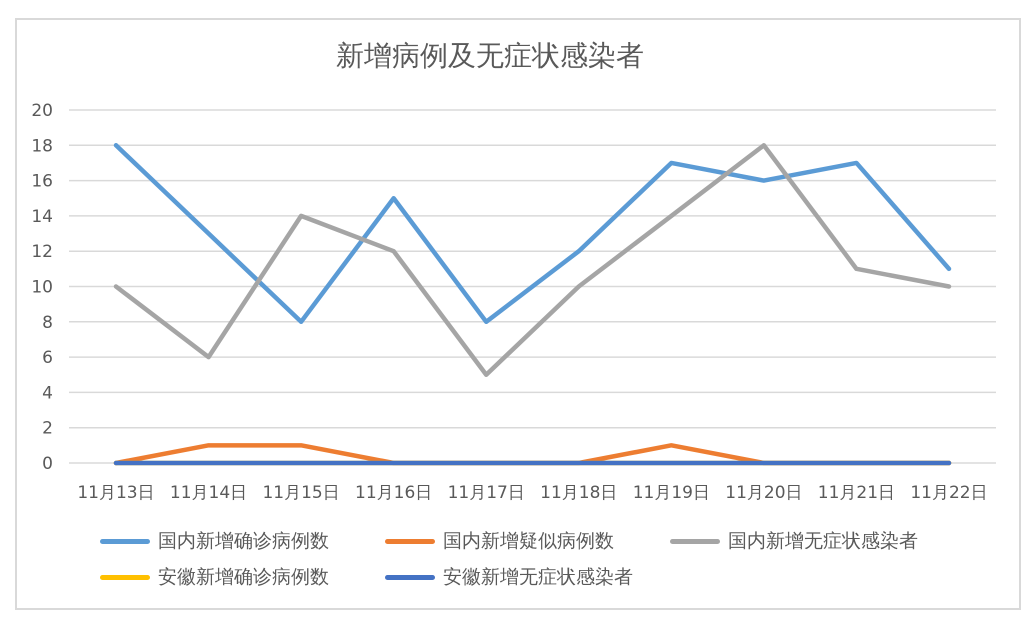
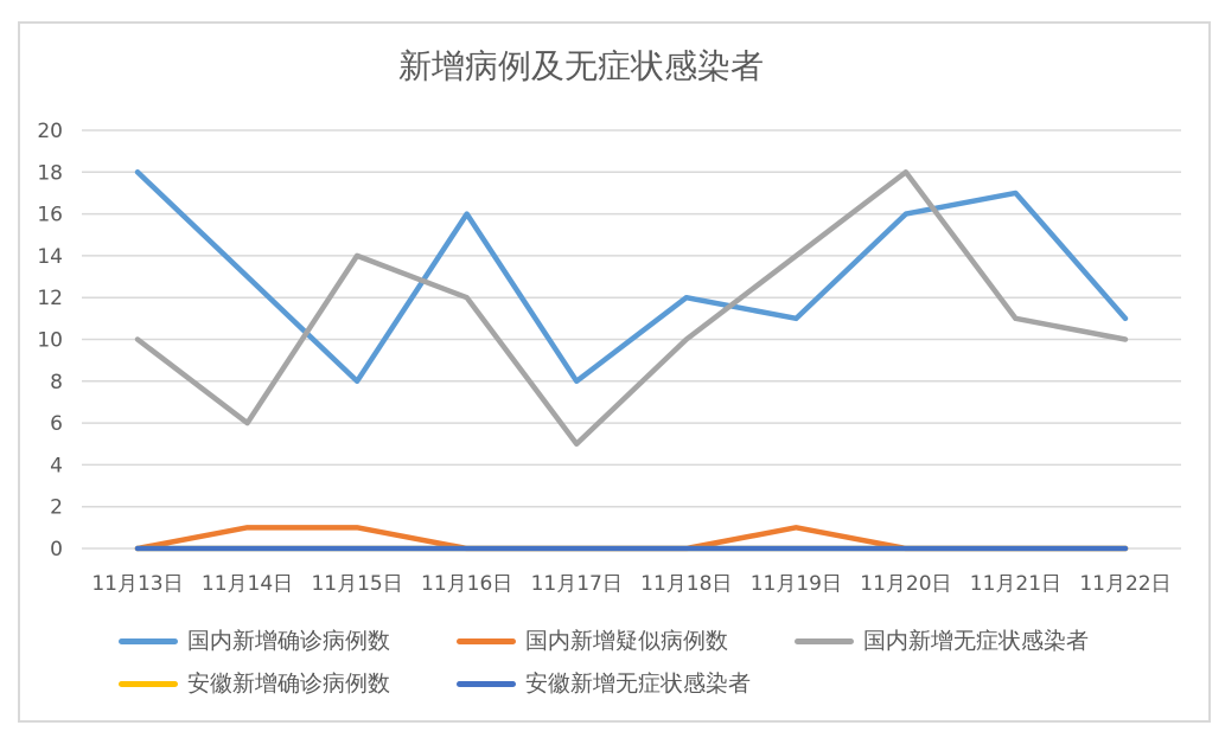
国内新增确诊病例数/11月16日: 15 -> 16
国内新增确诊病例数/11月19日: 17 -> 11
